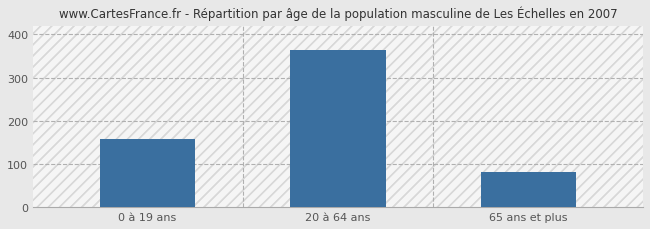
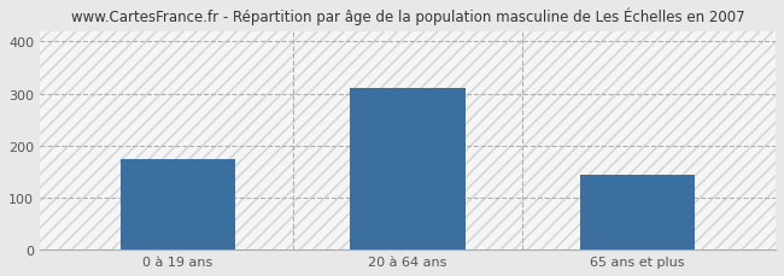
0 à 19 ans: 158 -> 175
20 à 64 ans: 365 -> 310
65 ans et plus: 82 -> 145
